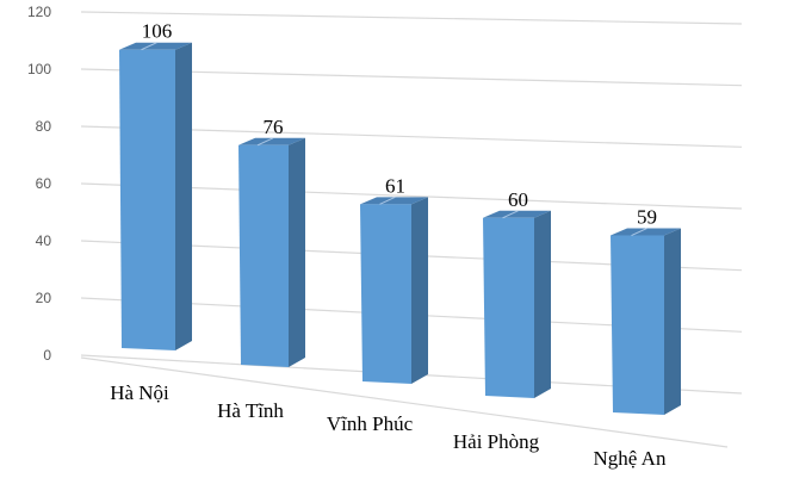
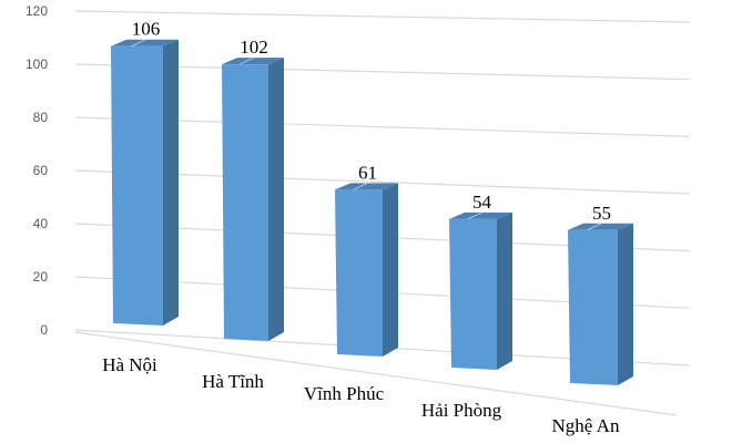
Hà Tĩnh: 76 -> 102
Hải Phòng: 60 -> 54
Nghệ An: 59 -> 55
